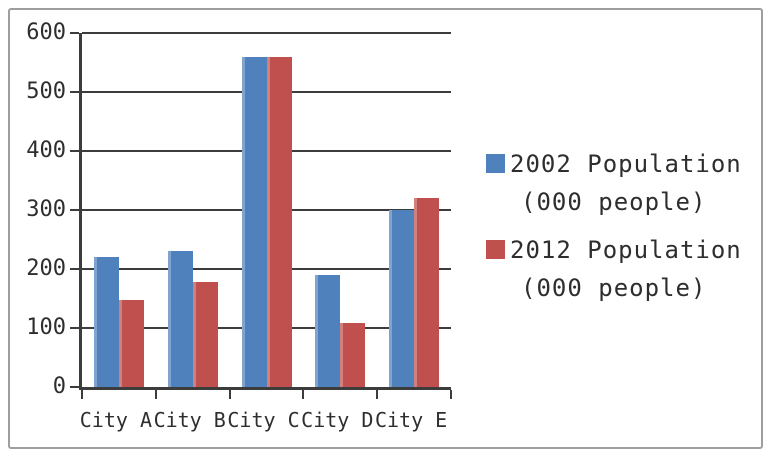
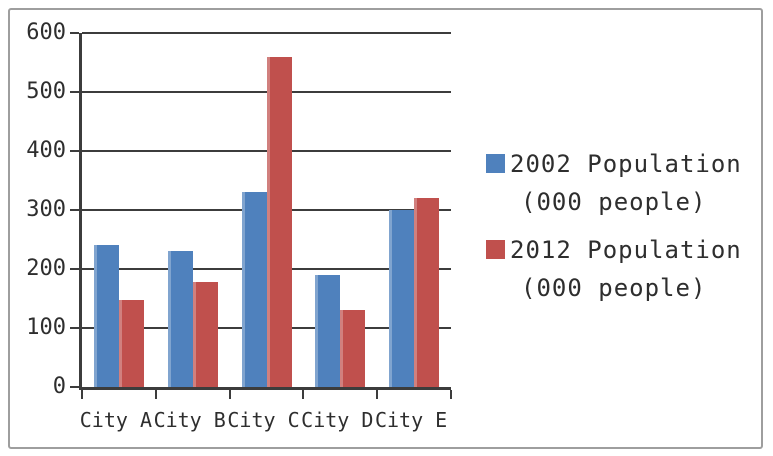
2002 Population (000 people)/City A: 220 -> 240
2002 Population (000 people)/City C: 560 -> 330
2012 Population (000 people)/City D: 110 -> 130
